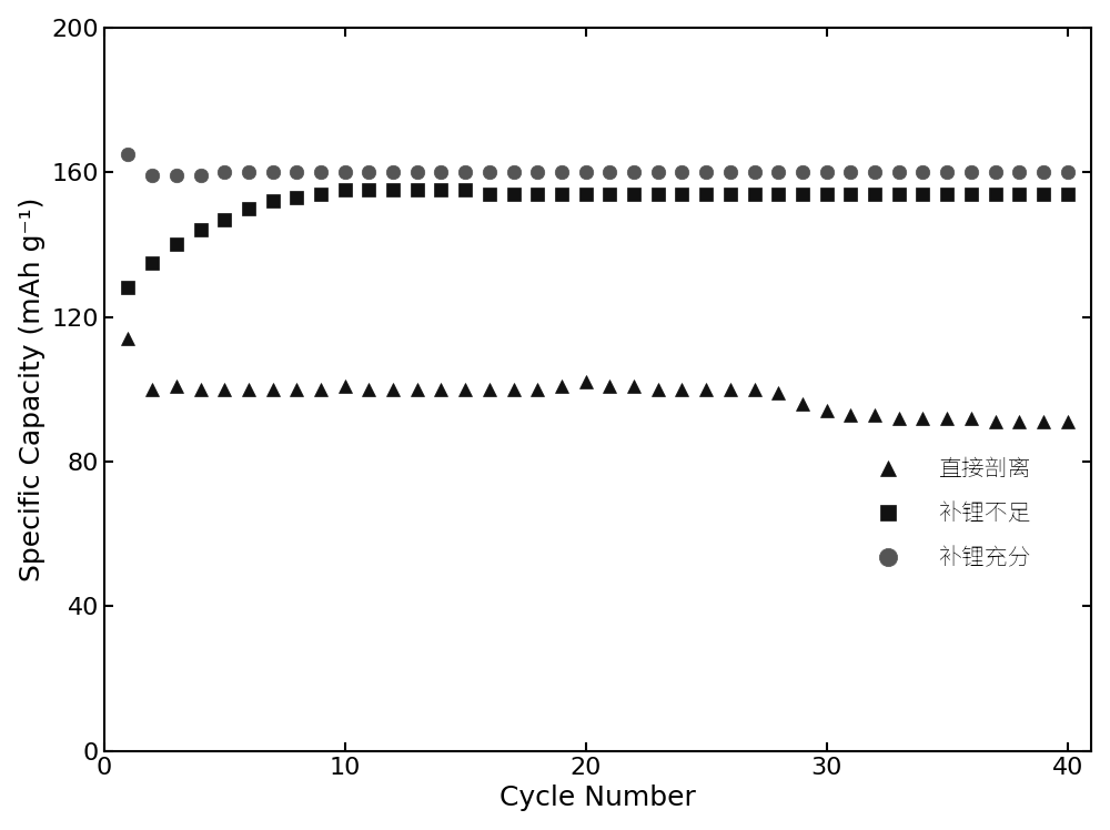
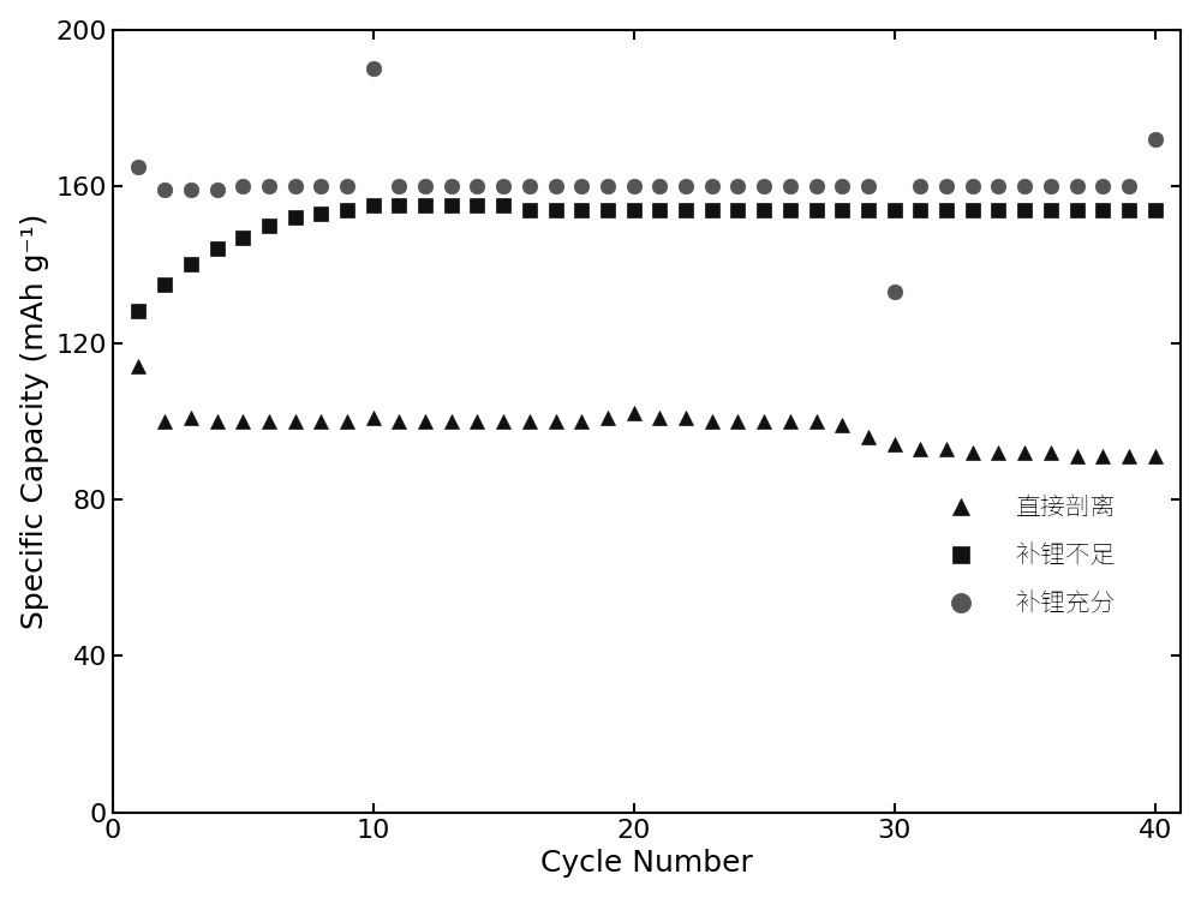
补锂充分/10: 160 -> 190
补锂充分/30: 160 -> 133
补锂充分/40: 160 -> 172
